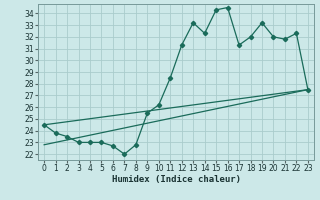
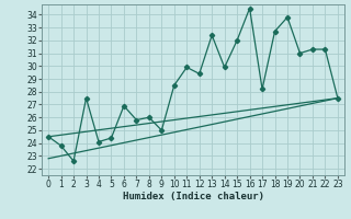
2: 23.5 -> 22.6
3: 23.0 -> 27.5
4: 23.0 -> 24.1
5: 23.0 -> 24.4
6: 22.7 -> 26.9
7: 22.0 -> 25.8
8: 22.8 -> 26.0
9: 25.5 -> 25.0
10: 26.2 -> 28.5
11: 28.5 -> 29.9
12: 31.3 -> 29.4
13: 33.2 -> 32.4
14: 32.3 -> 29.9
15: 34.3 -> 32.0
17: 31.3 -> 28.2
18: 32.0 -> 32.7
19: 33.2 -> 33.8
20: 32.0 -> 31.0
21: 31.8 -> 31.3
22: 32.3 -> 31.3
